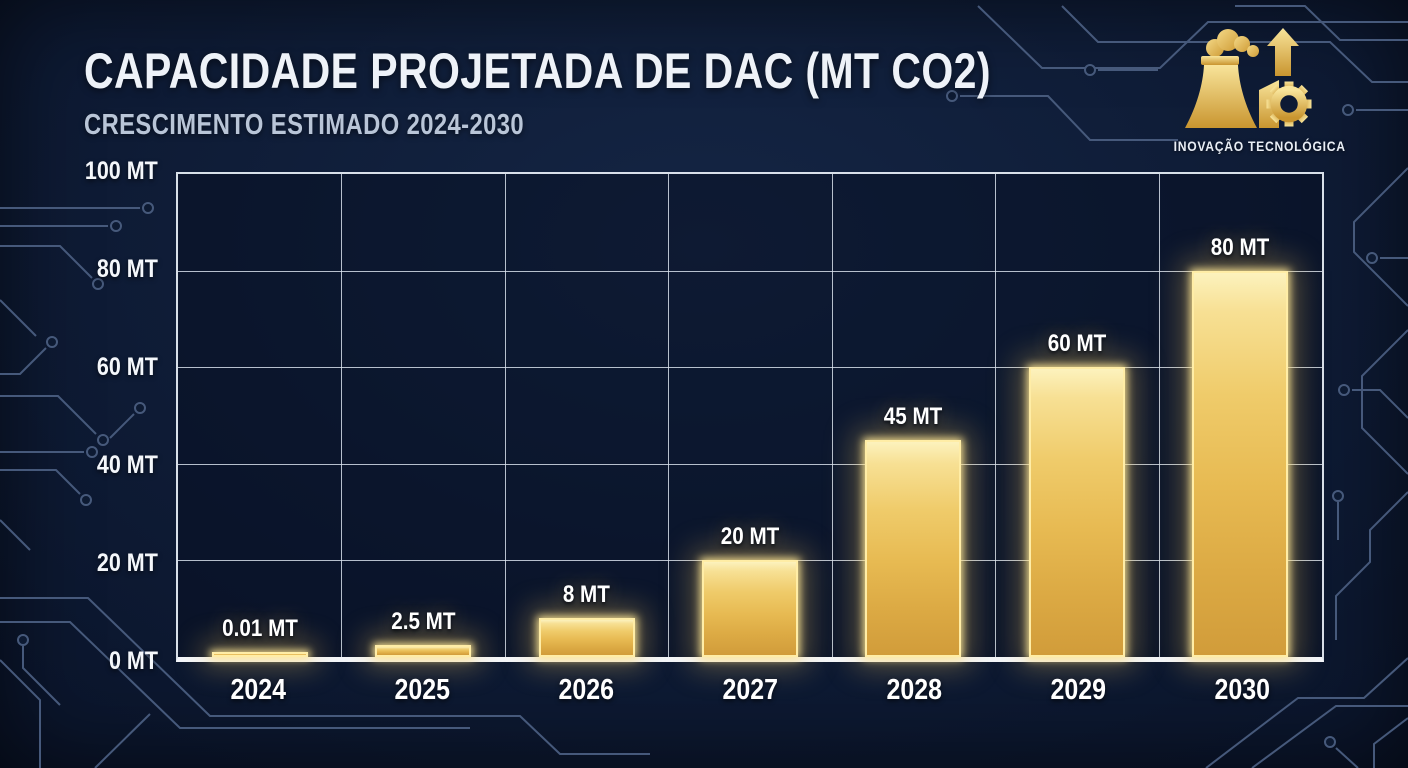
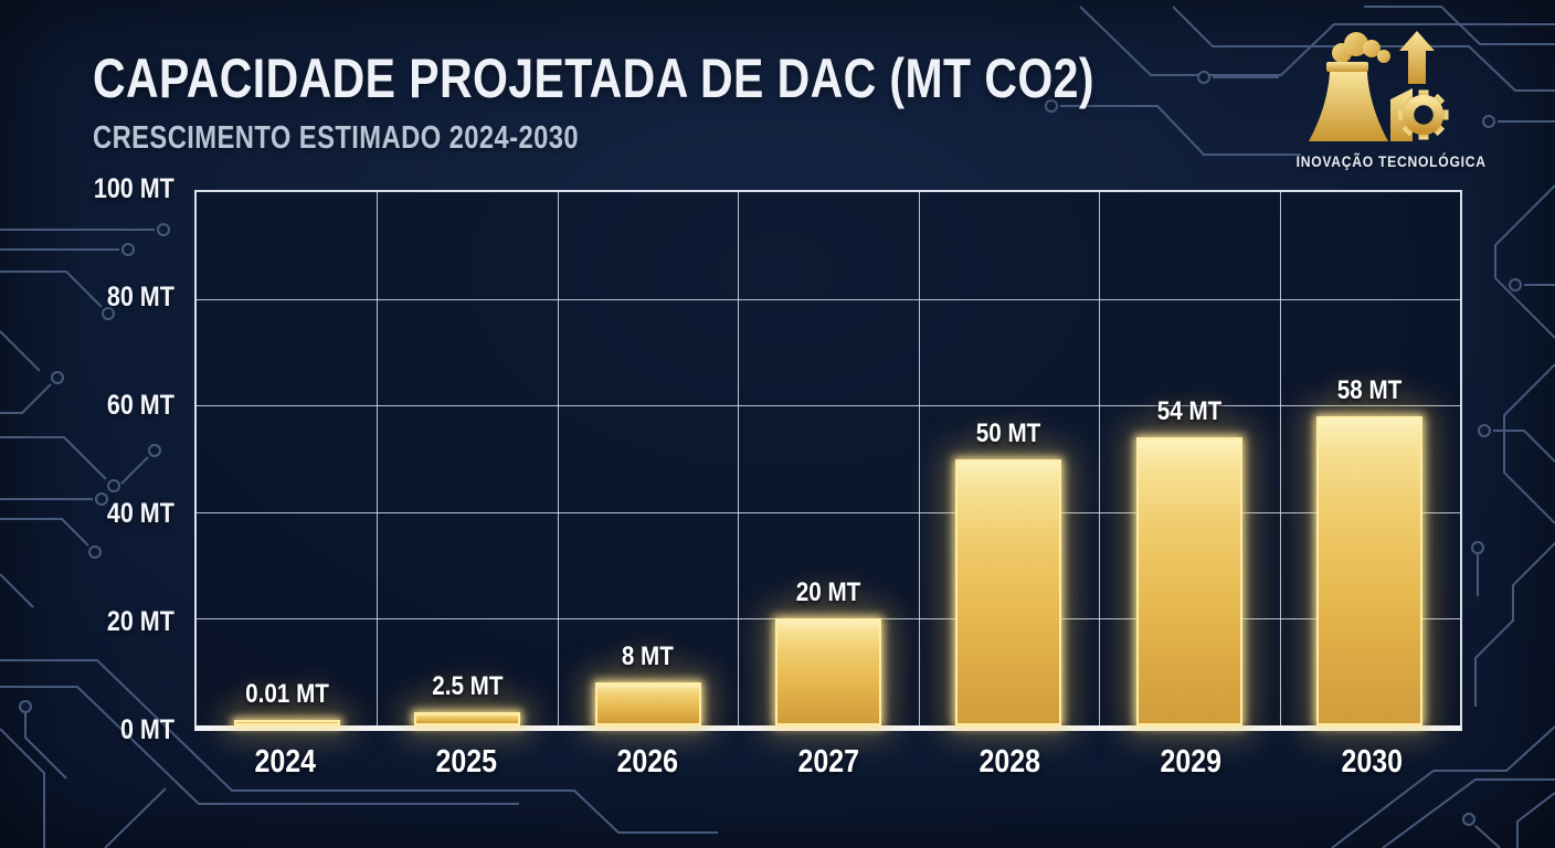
2028: 45 -> 50
2029: 60 -> 54
2030: 80 -> 58
